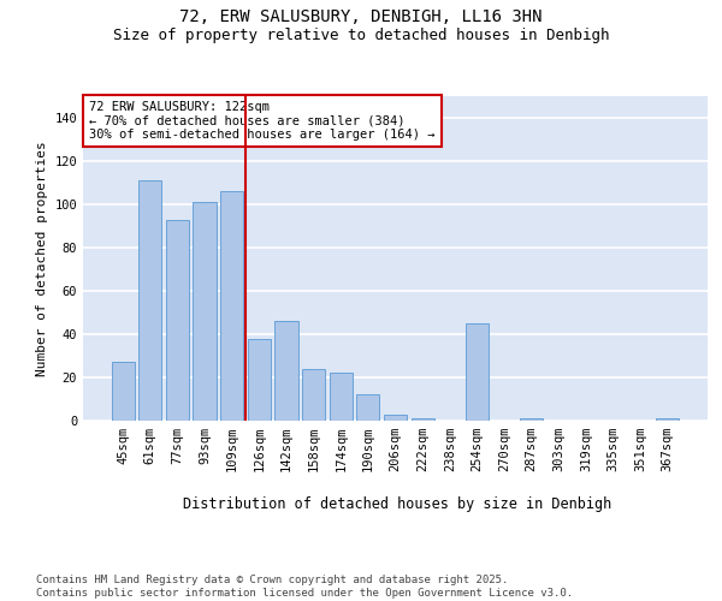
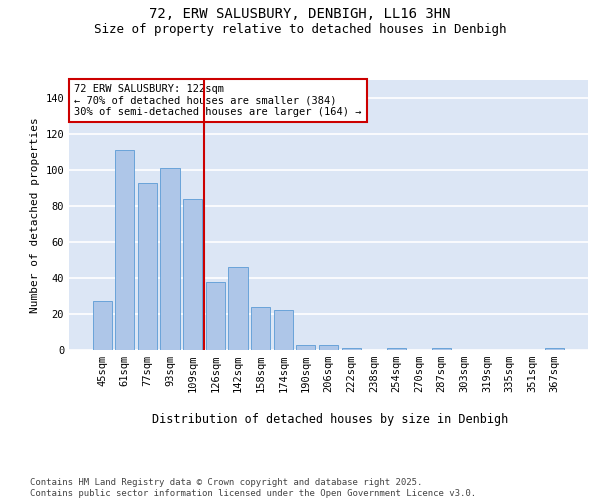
109sqm: 106 -> 84
190sqm: 12 -> 3
254sqm: 45 -> 1
